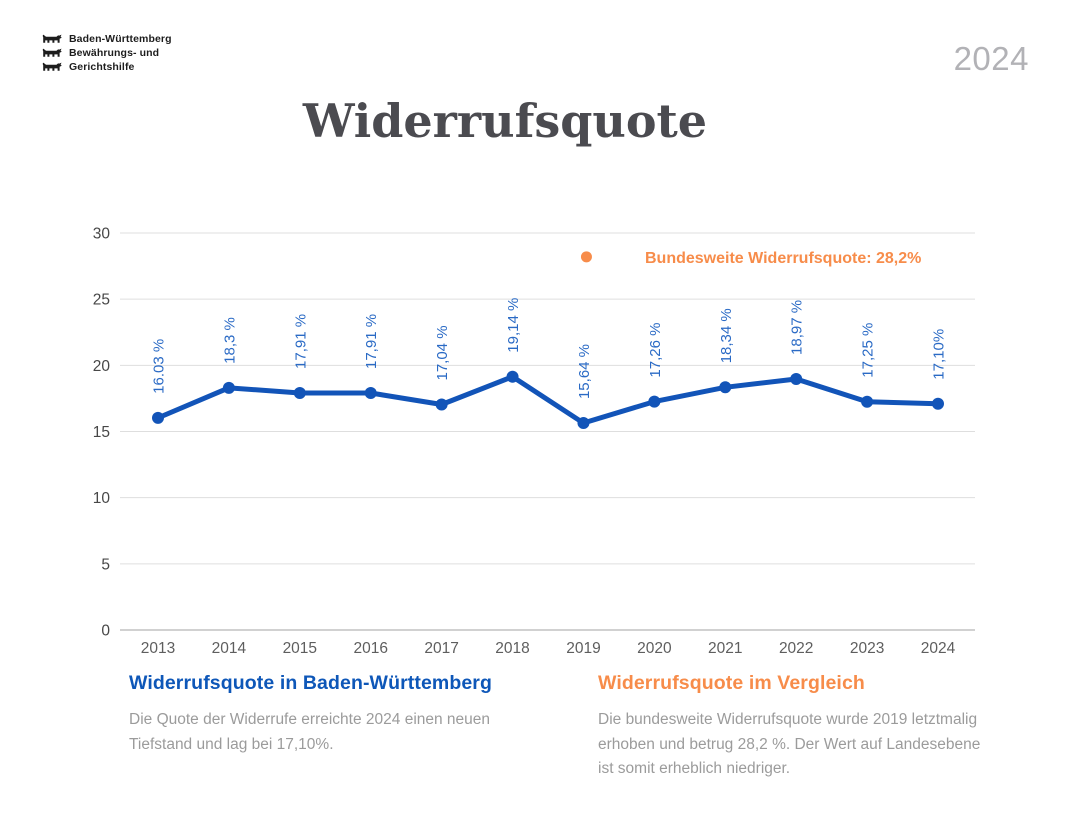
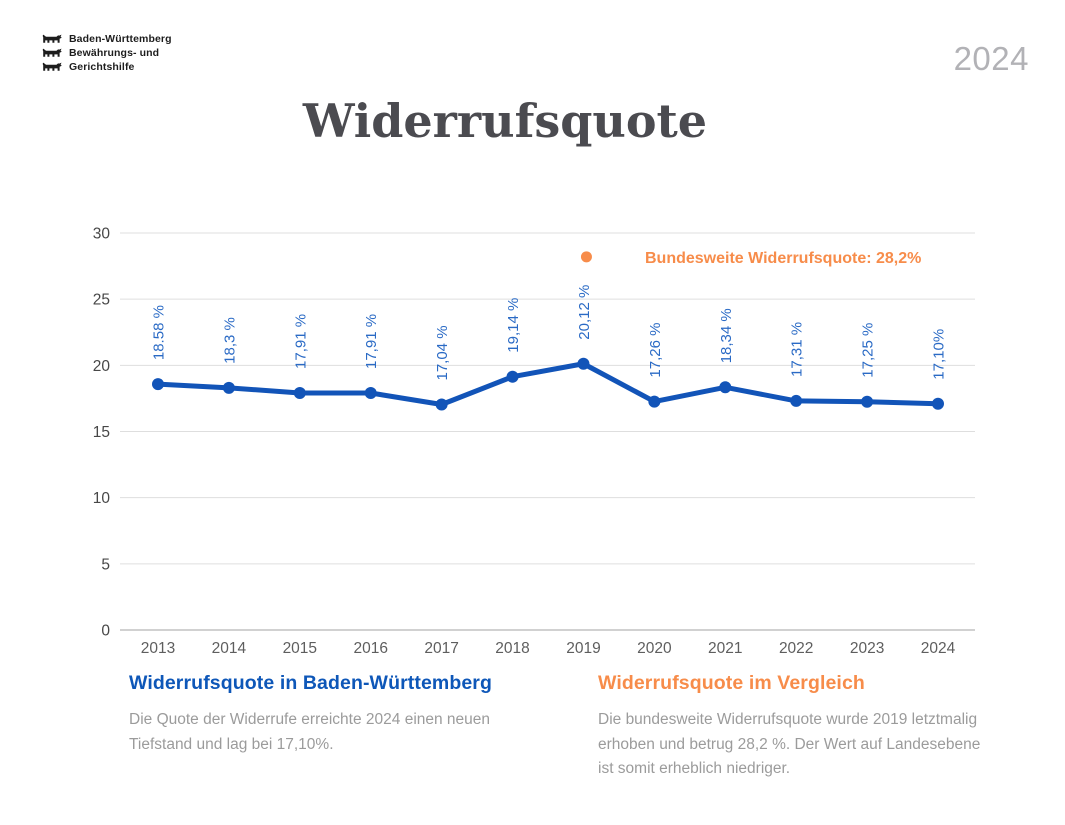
2013: 16.03 -> 18.58
2019: 15,64 -> 20,12
2022: 18,97 -> 17,31
